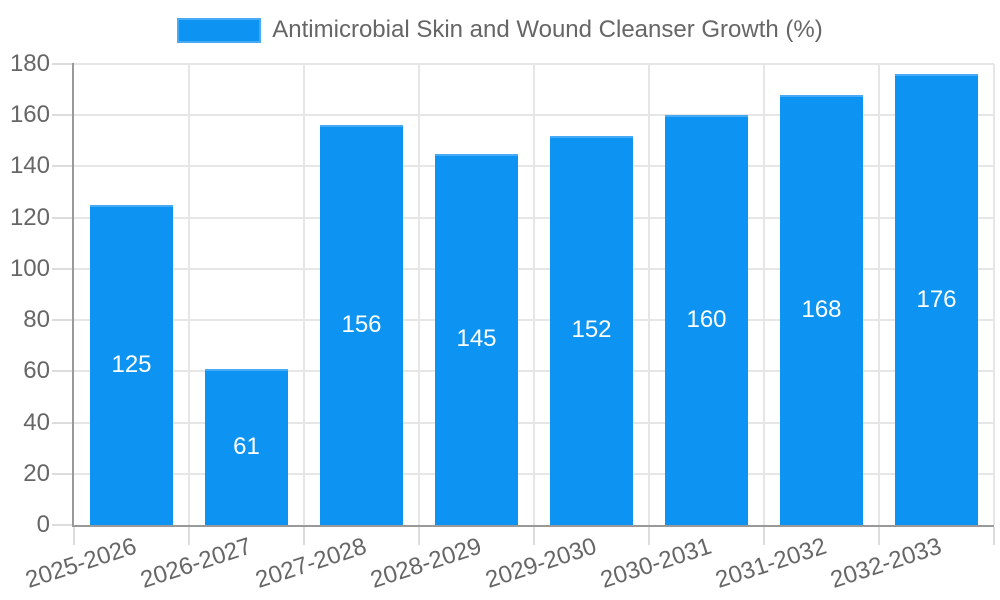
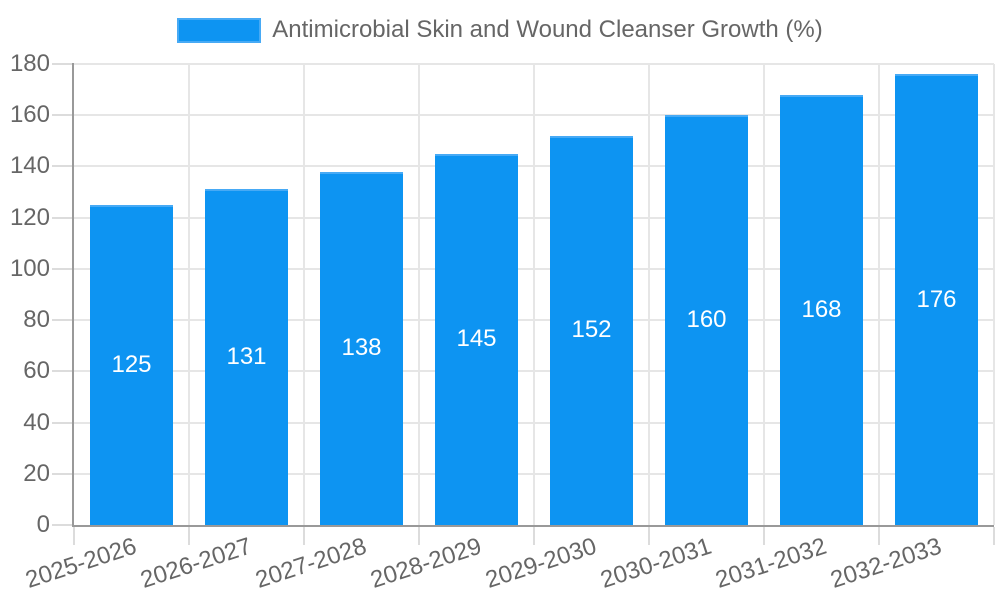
2026-2027: 61 -> 131
2027-2028: 156 -> 138
